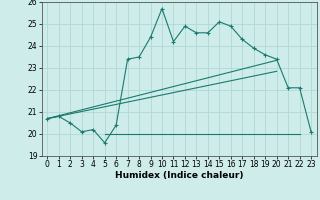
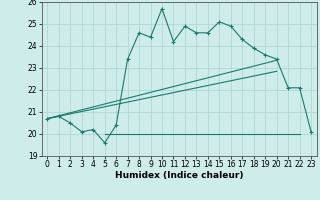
8: 23.5 -> 24.6
